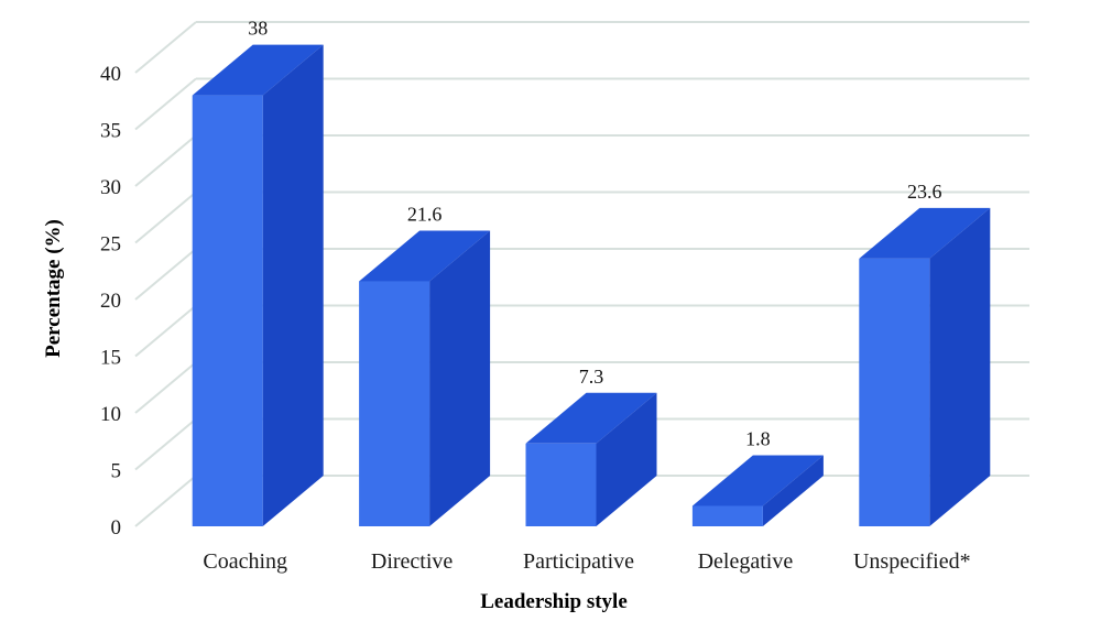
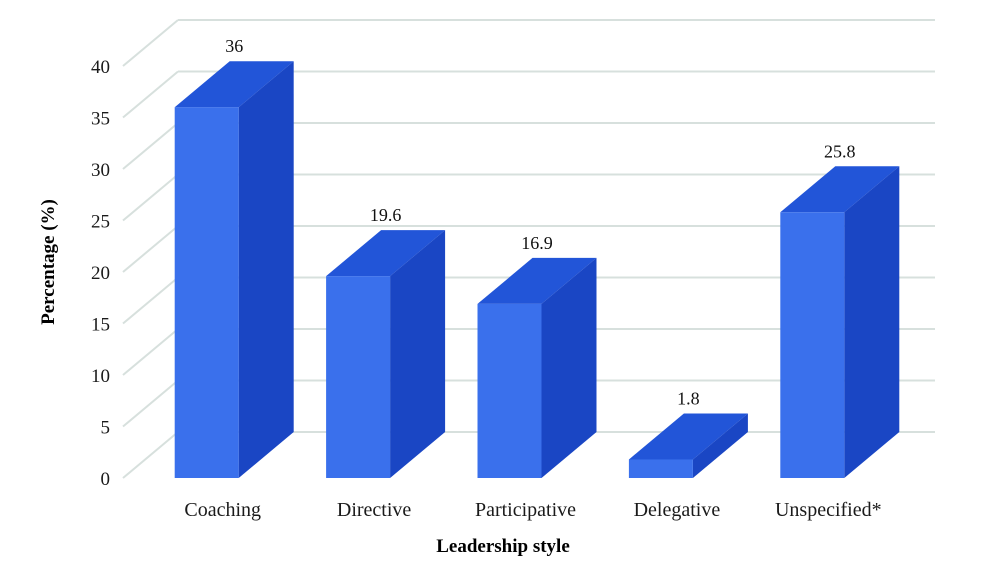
Coaching: 38 -> 36
Directive: 21.6 -> 19.6
Participative: 7.3 -> 16.9
Unspecified*: 23.6 -> 25.8
